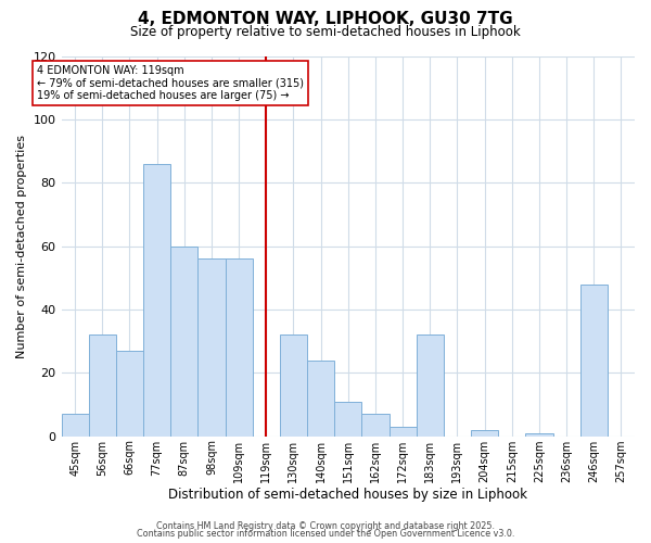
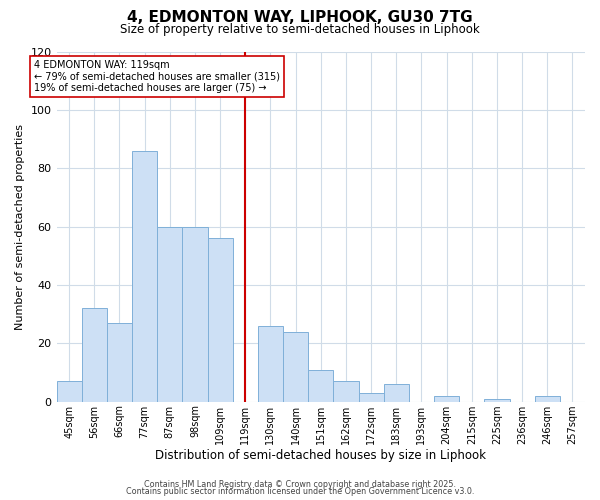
98sqm: 56 -> 60
130sqm: 32 -> 26
183sqm: 32 -> 6
246sqm: 48 -> 2
